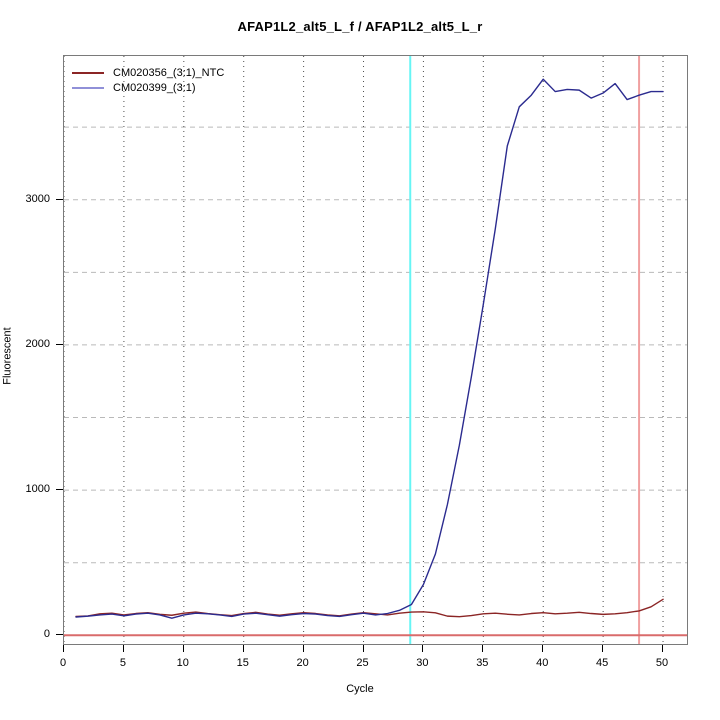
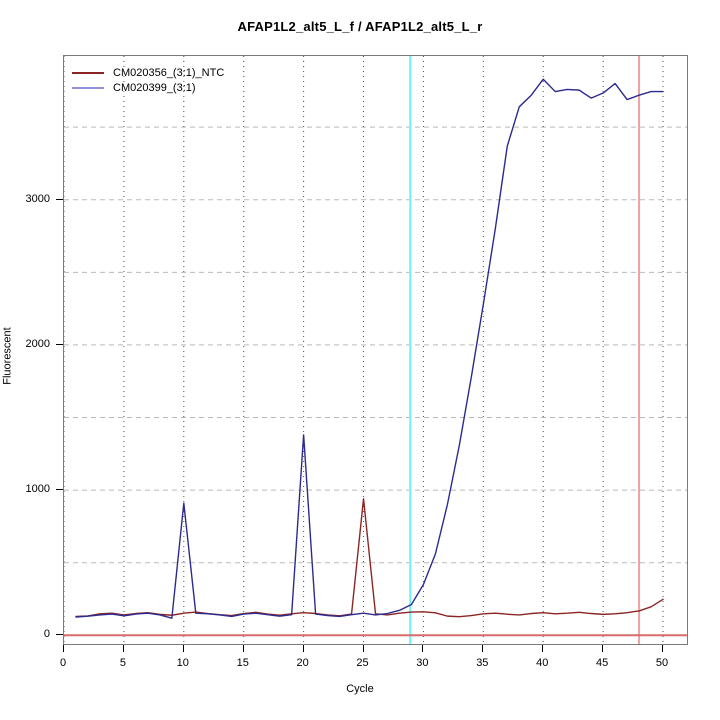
CM020399_(3:1)/10: 140 -> 910
CM020399_(3:1)/20: 150 -> 1380
CM020356_(3:1)_NTC/25: 160 -> 940
